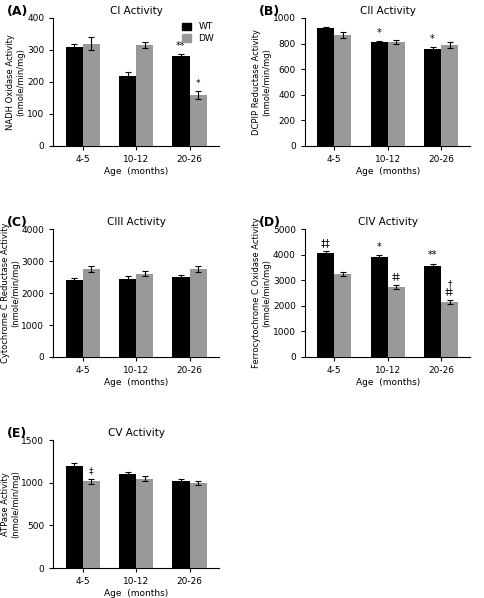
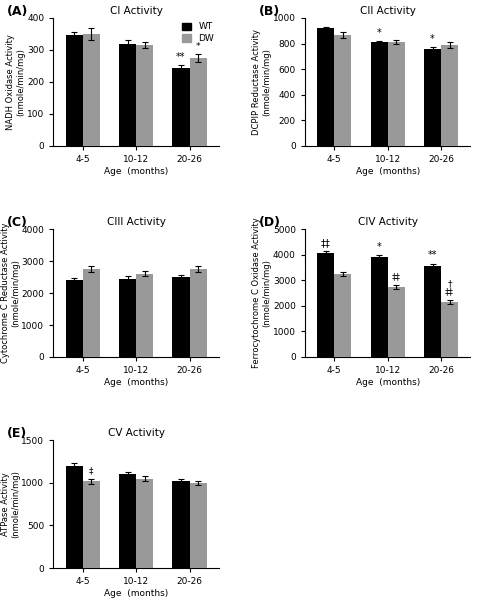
CI Activity/WT/4-5: 310 -> 348
CI Activity/DW/4-5: 320 -> 350
CI Activity/WT/10-12: 220 -> 320
CI Activity/WT/20-26: 280 -> 245
CI Activity/DW/20-26: 160 -> 275
